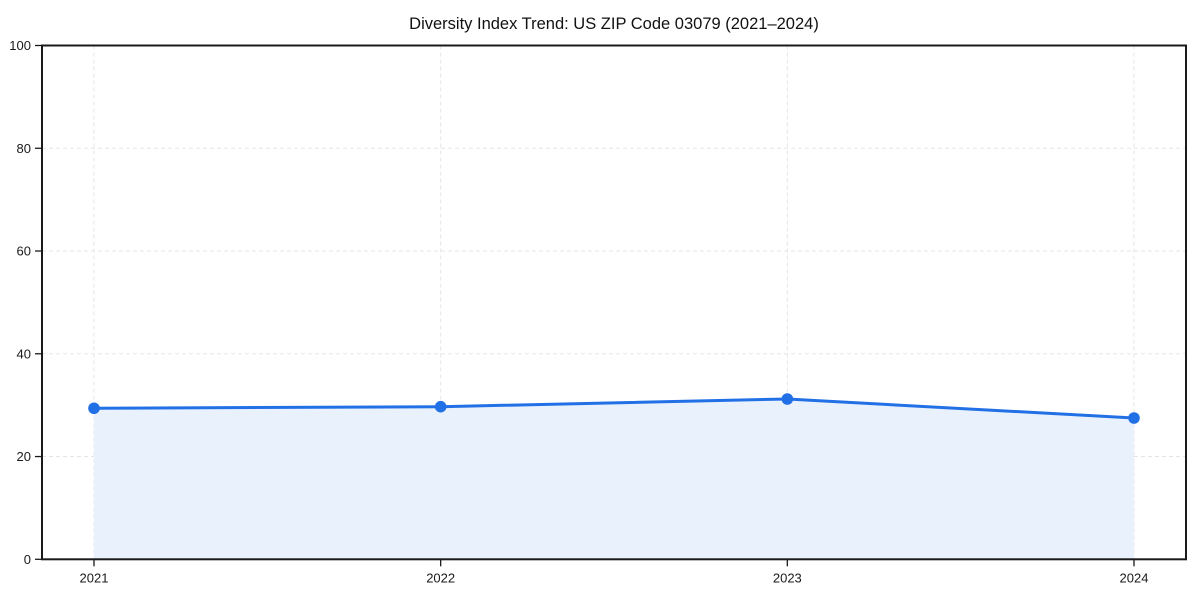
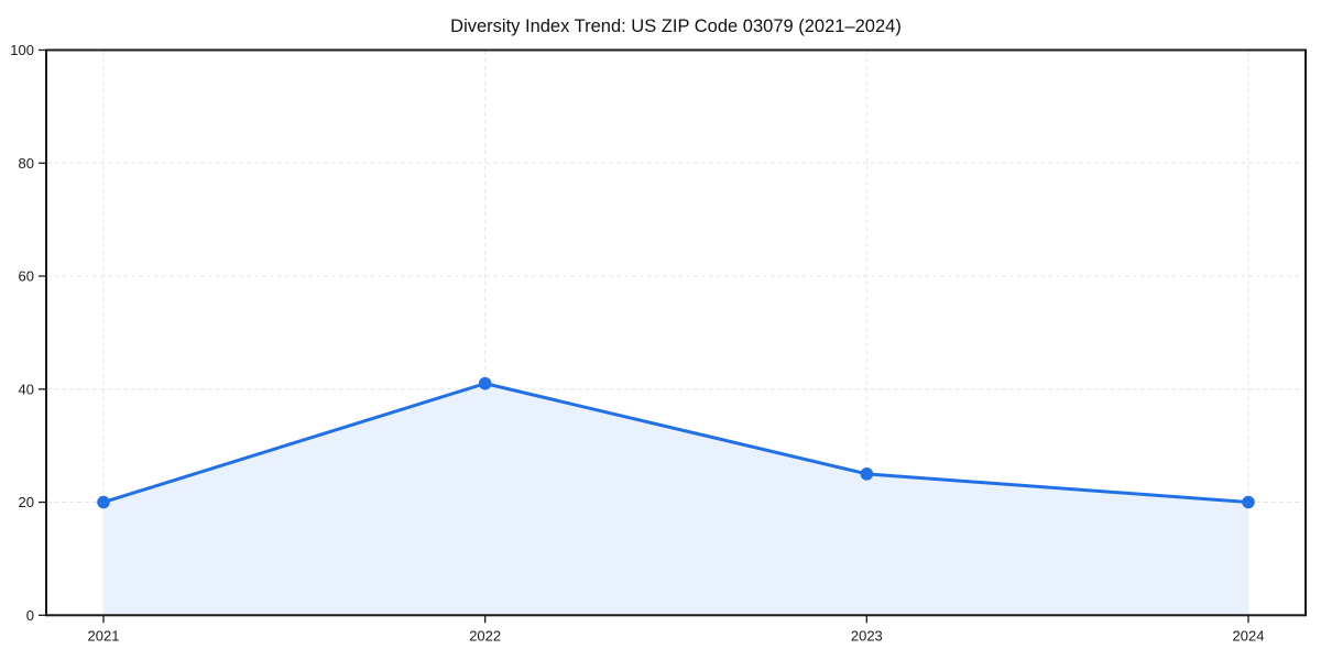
2021: 29 -> 20
2022: 30 -> 41
2023: 31 -> 25
2024: 28 -> 20
